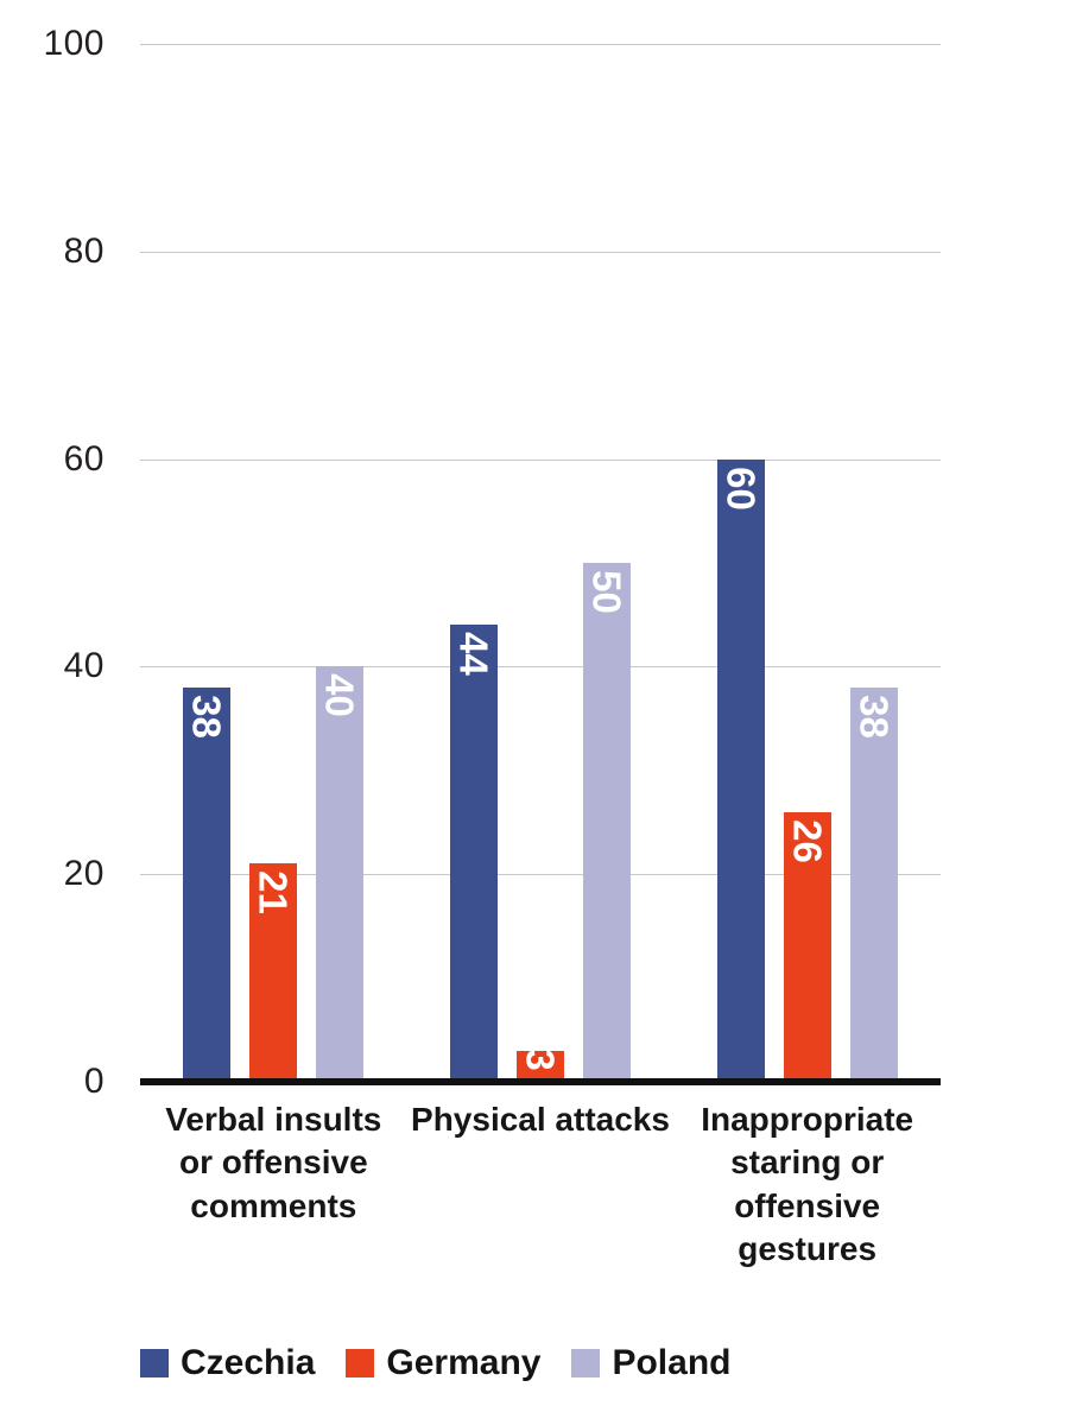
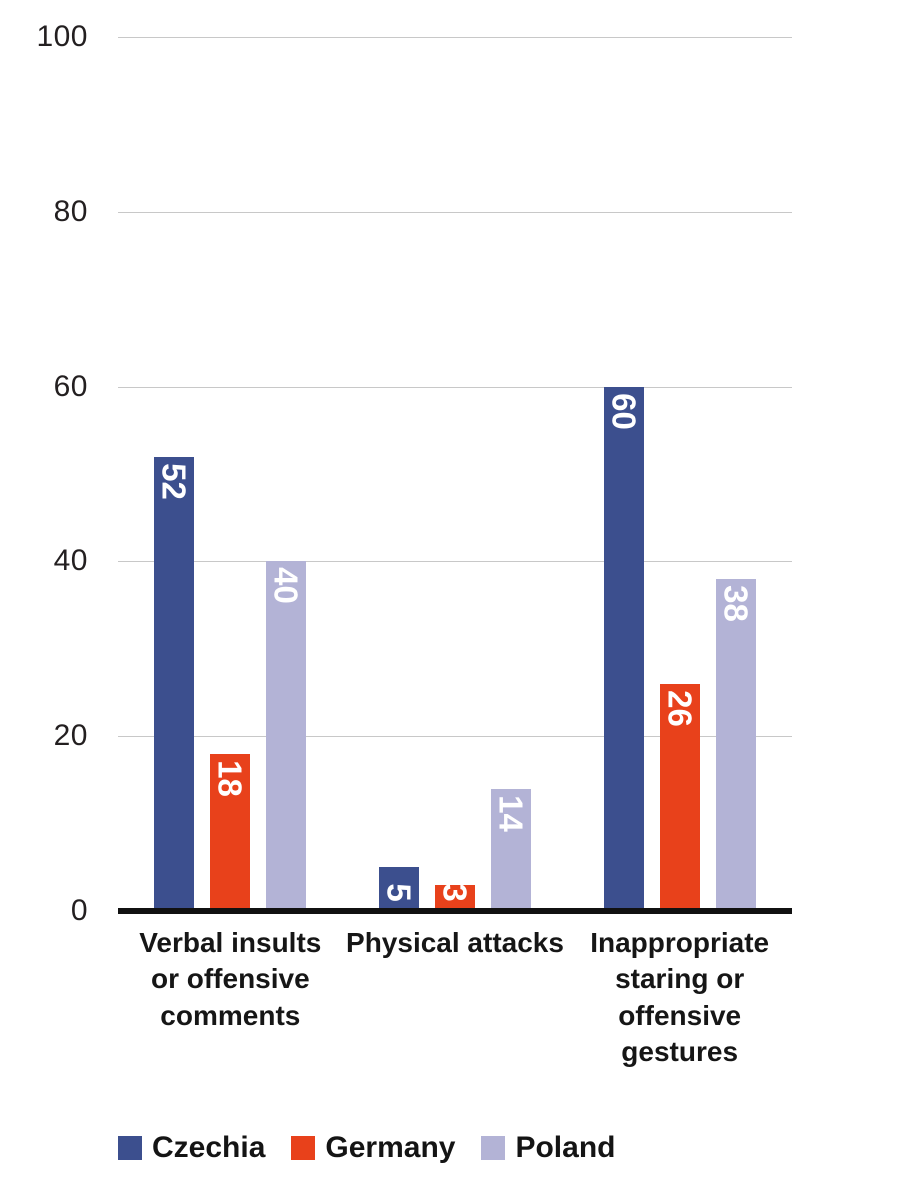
Czechia/Verbal insults or offensive comments: 38 -> 52
Germany/Verbal insults or offensive comments: 21 -> 18
Czechia/Physical attacks: 44 -> 5
Poland/Physical attacks: 50 -> 14
